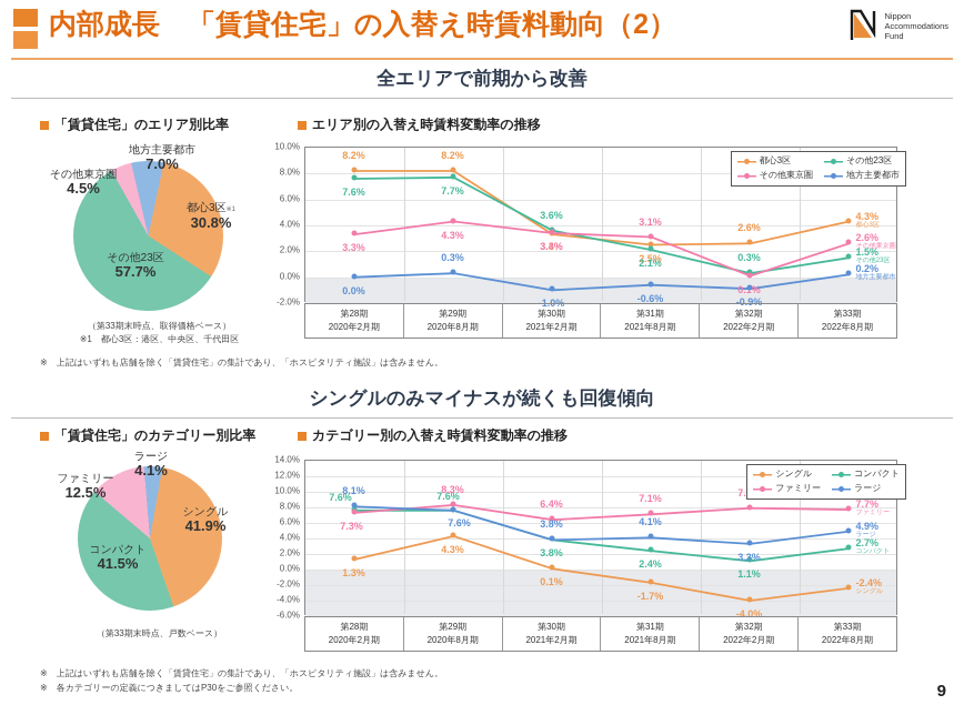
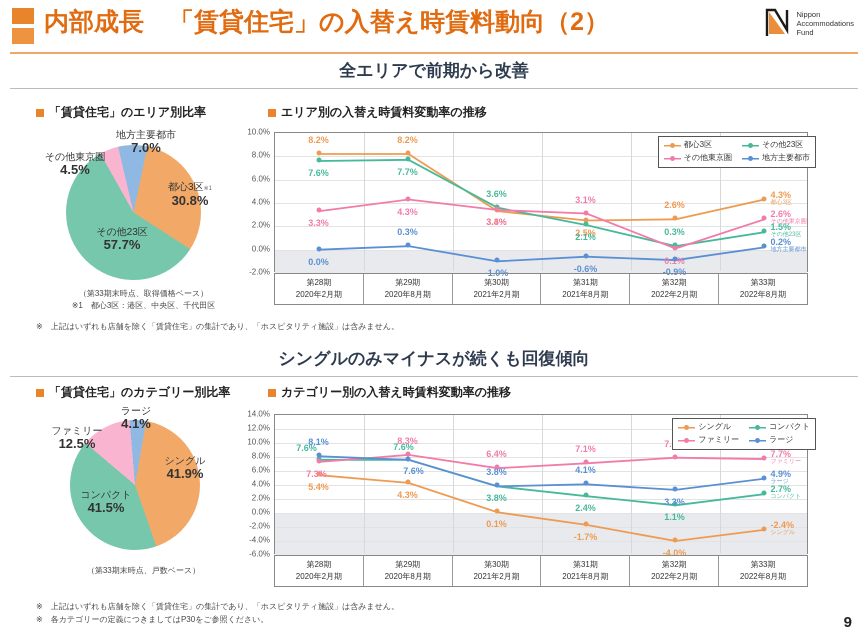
カテゴリー別の入替え時賃料変動率の推移/シングル/第28期: 1.3% -> 5.4%
